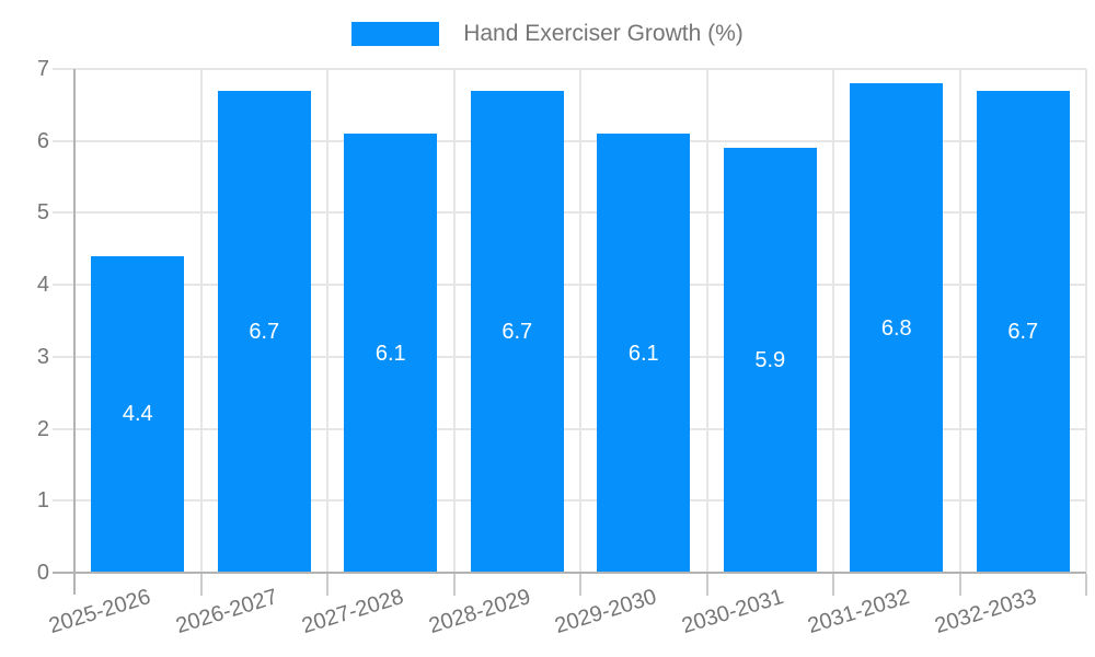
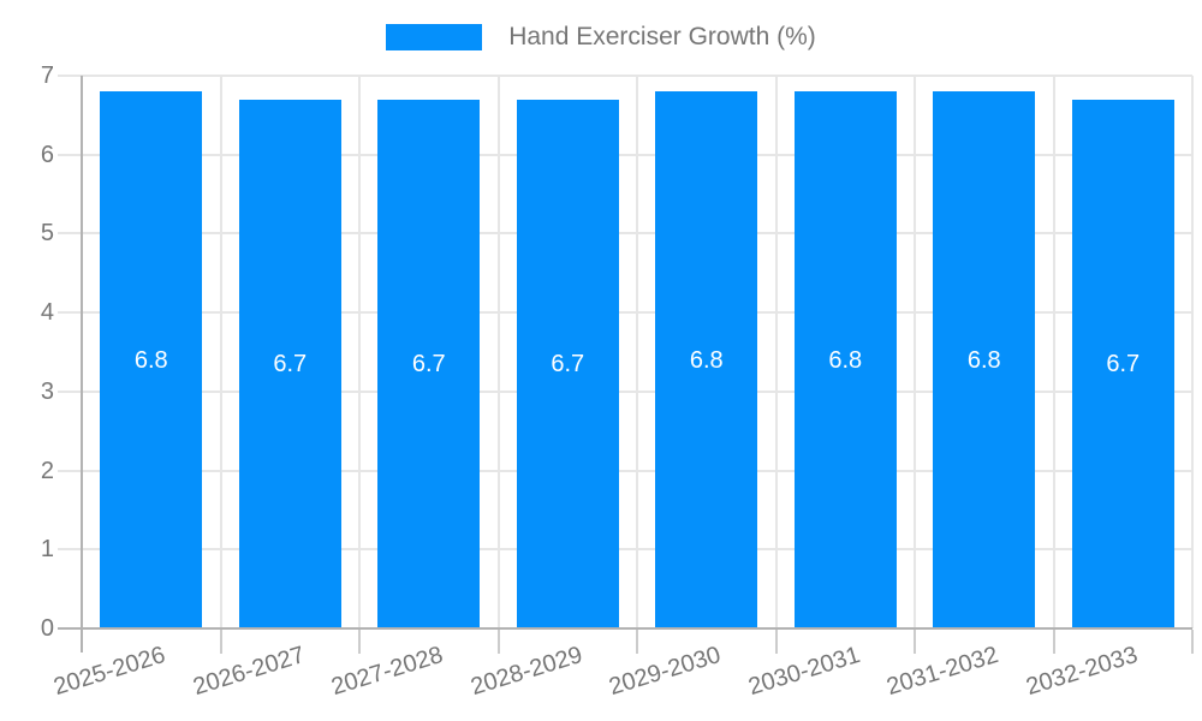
2025-2026: 4.4 -> 6.8
2027-2028: 6.1 -> 6.7
2029-2030: 6.1 -> 6.8
2030-2031: 5.9 -> 6.8
